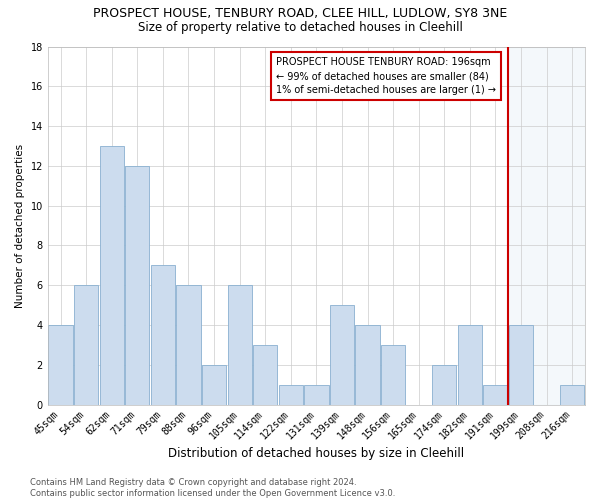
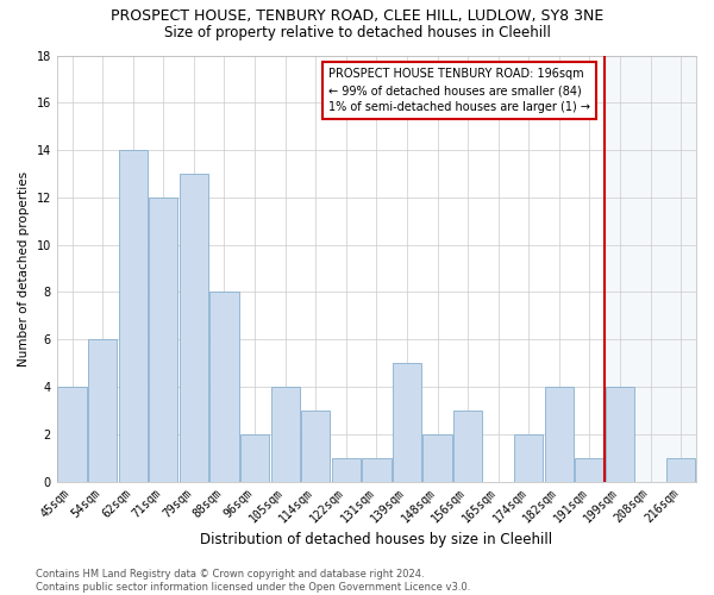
62sqm: 13 -> 14
79sqm: 7 -> 13
88sqm: 6 -> 8
105sqm: 6 -> 4
148sqm: 4 -> 2
